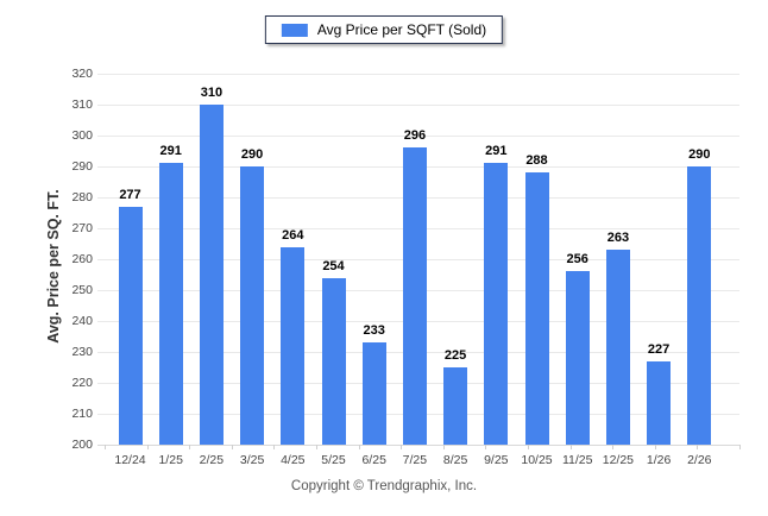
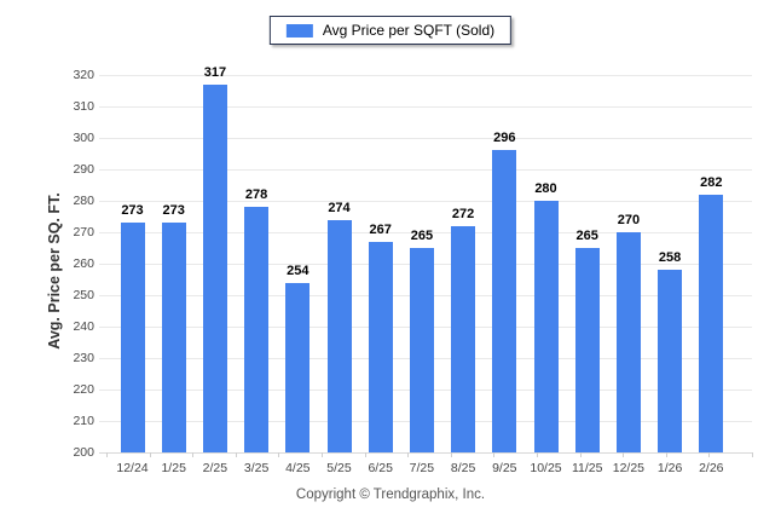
12/24: 277 -> 273
1/25: 291 -> 273
2/25: 310 -> 317
3/25: 290 -> 278
4/25: 264 -> 254
5/25: 254 -> 274
6/25: 233 -> 267
7/25: 296 -> 265
8/25: 225 -> 272
9/25: 291 -> 296
10/25: 288 -> 280
11/25: 256 -> 265
12/25: 263 -> 270
1/26: 227 -> 258
2/26: 290 -> 282
